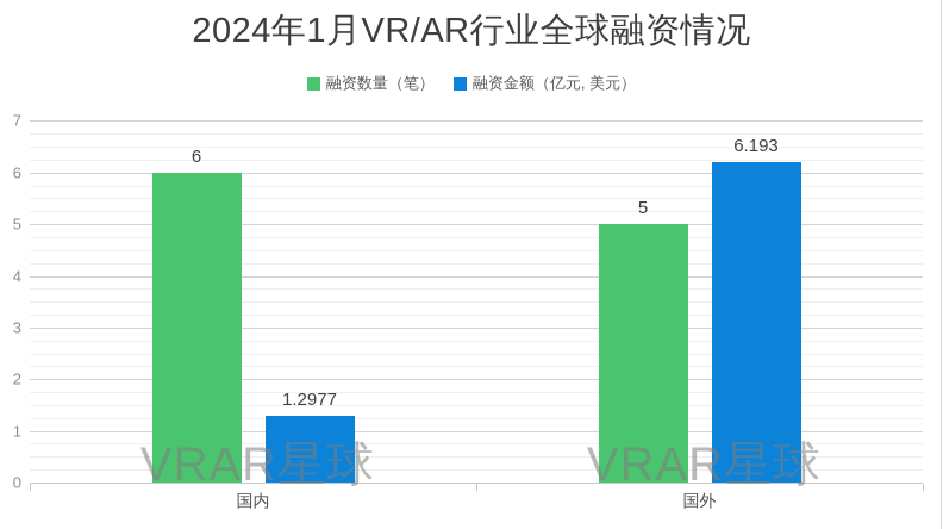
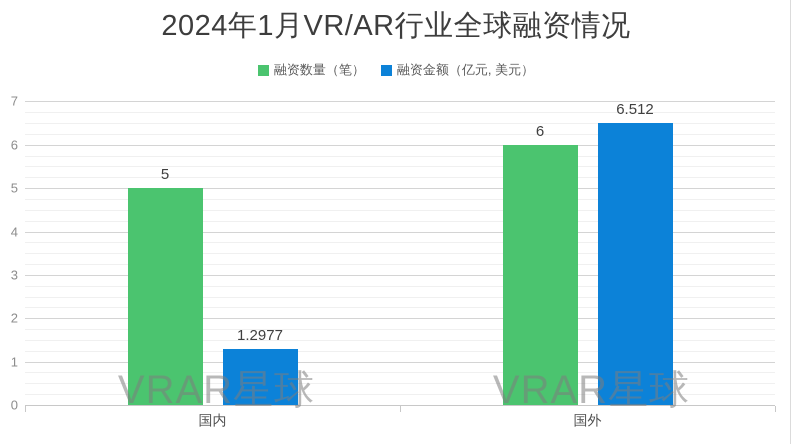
融资数量（笔）/国内: 6 -> 5
融资数量（笔）/国外: 5 -> 6
融资金额（亿元, 美元）/国外: 6.193 -> 6.512
